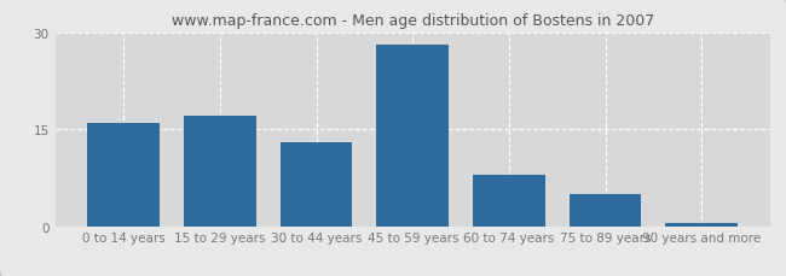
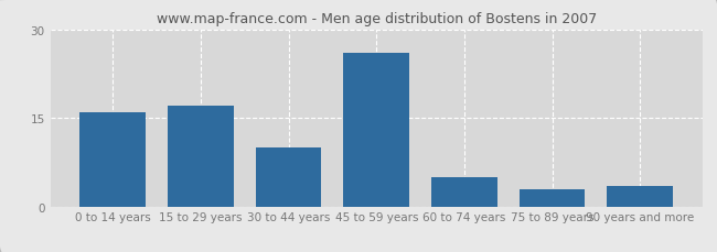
30 to 44 years: 13.0 -> 10.0
45 to 59 years: 28.0 -> 26.0
60 to 74 years: 8.0 -> 5.0
75 to 89 years: 5.0 -> 3.0
90 years and more: 0.4 -> 3.4
